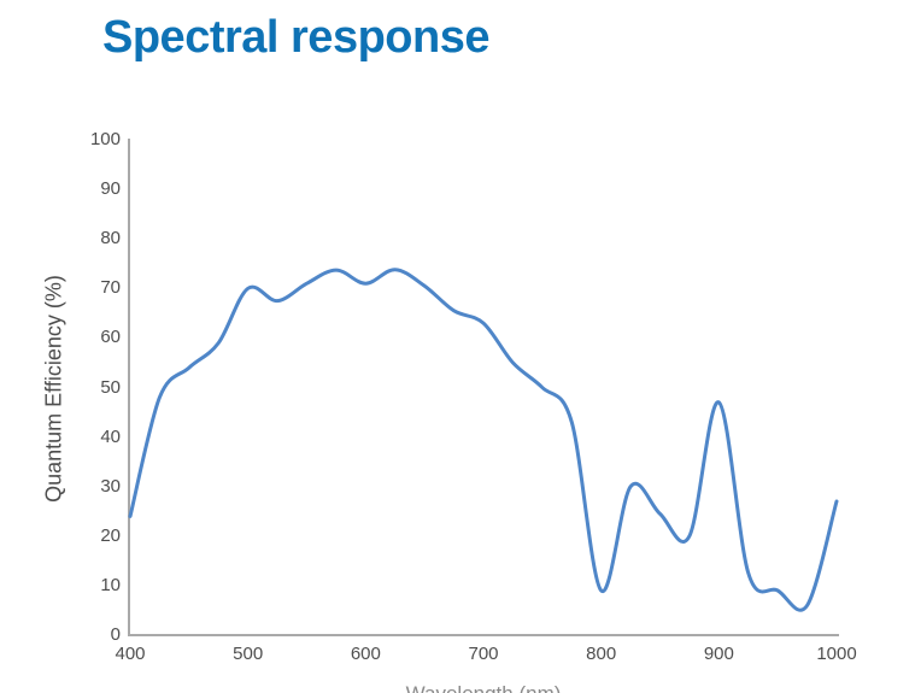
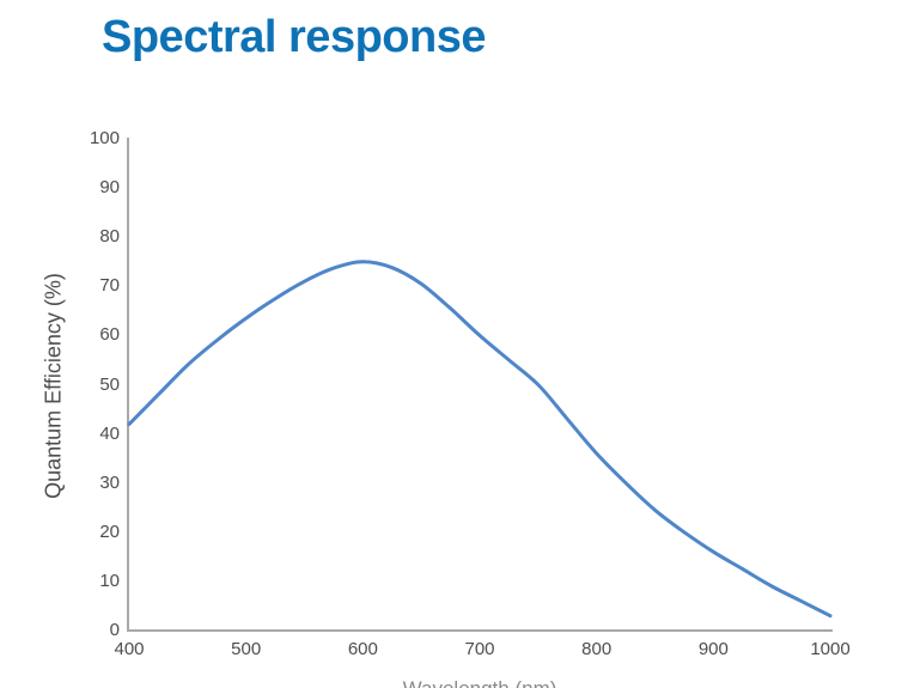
400: 24 -> 42
500: 70 -> 64
600: 71 -> 75
700: 63 -> 60
800: 9 -> 36
900: 47 -> 16
1000: 27 -> 3
